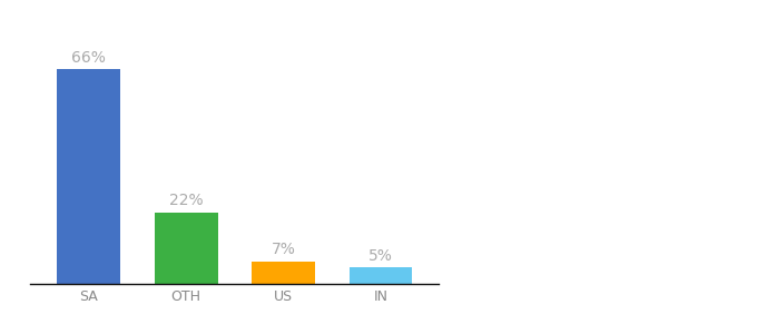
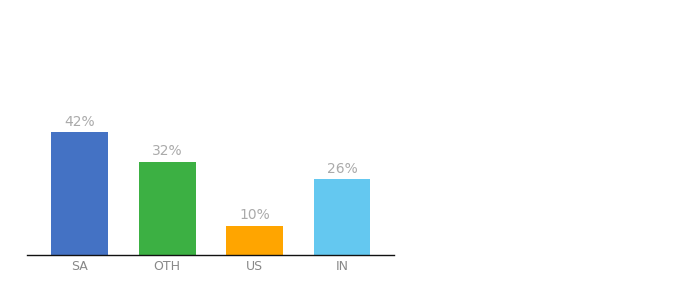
SA: 66% -> 42%
OTH: 22% -> 32%
US: 7% -> 10%
IN: 5% -> 26%
